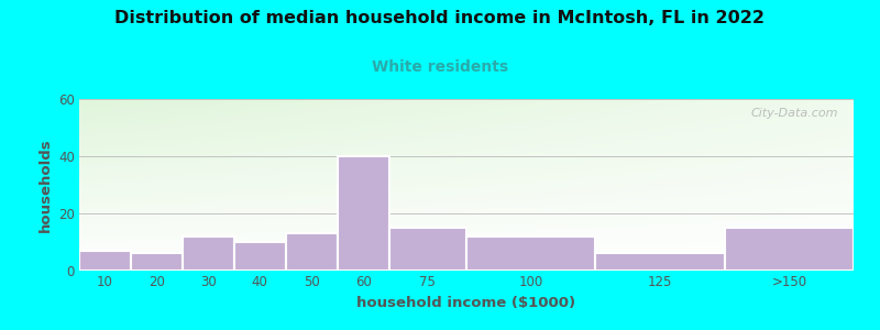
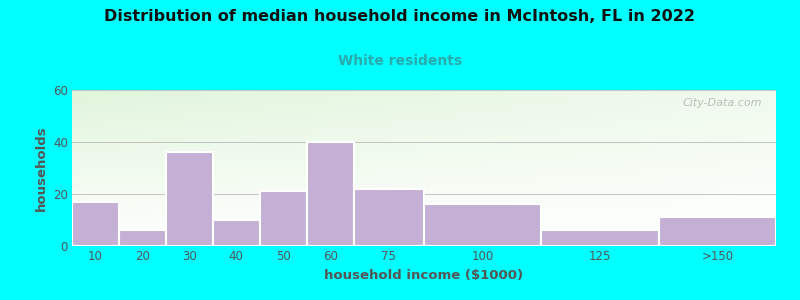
10: 7 -> 17
30: 12 -> 36
50: 13 -> 21
75: 15 -> 22
100: 12 -> 16
>150: 15 -> 11
